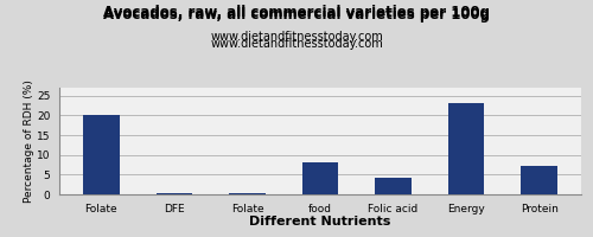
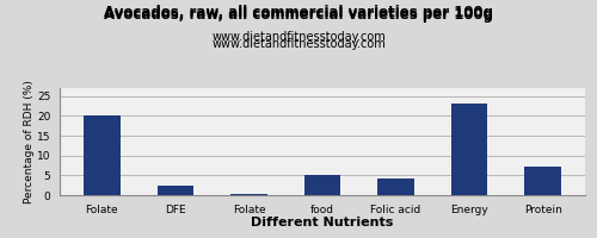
DFE: 0.2 -> 2.5
food: 8.0 -> 5.0
